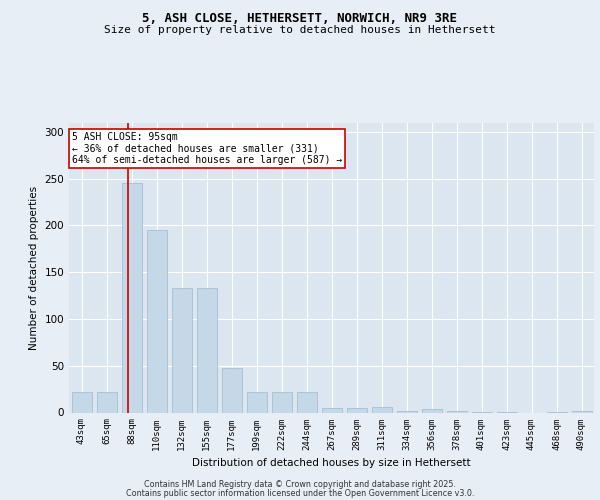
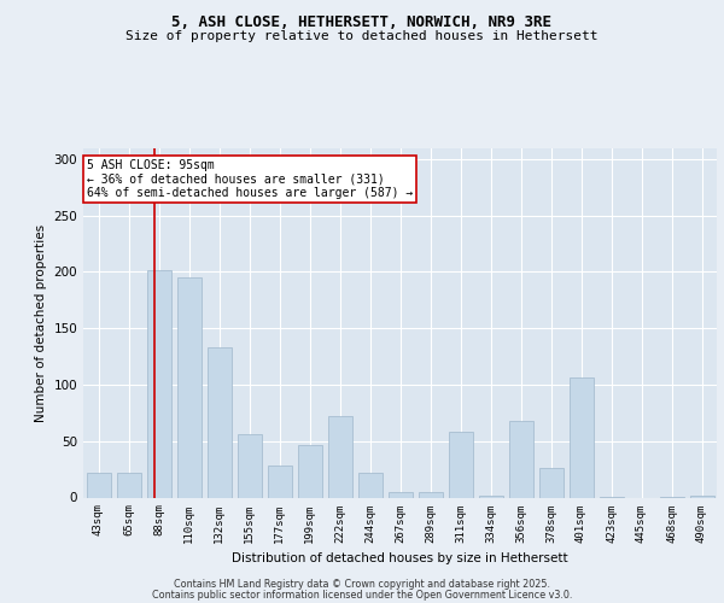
88sqm: 245 -> 202
155sqm: 133 -> 56
177sqm: 48 -> 28
199sqm: 22 -> 46
222sqm: 22 -> 72
311sqm: 6 -> 58
356sqm: 4 -> 68
378sqm: 2 -> 26
401sqm: 1 -> 106
